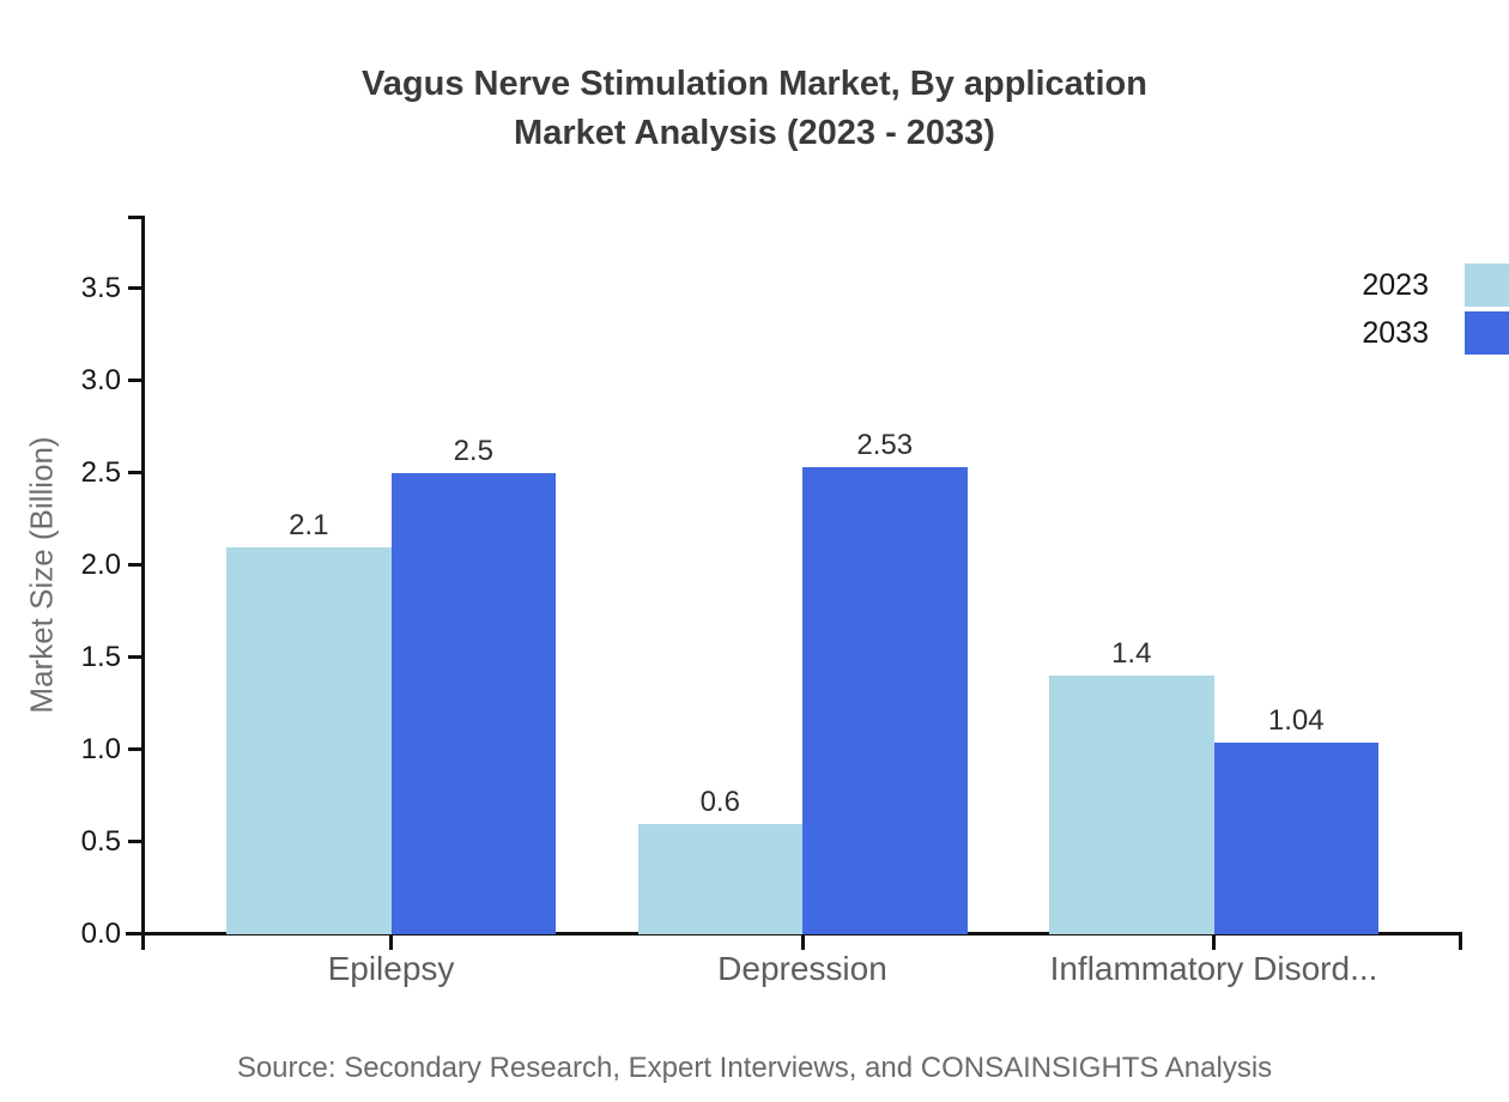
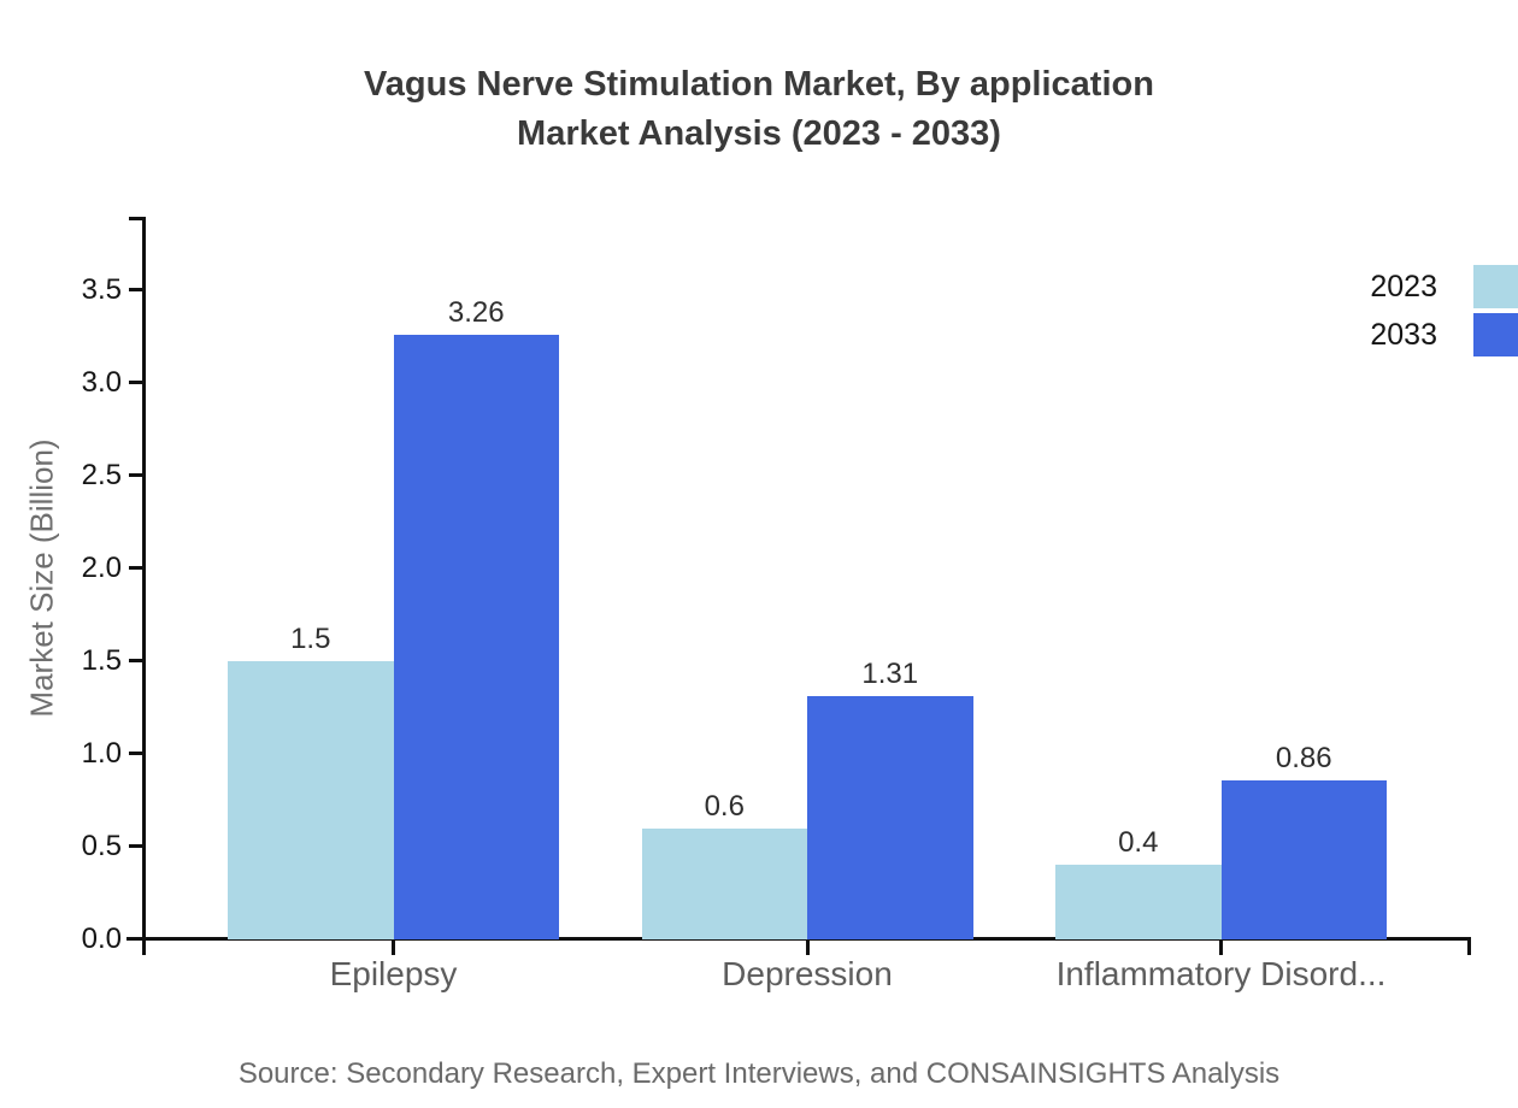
2023/Epilepsy: 2.1 -> 1.5
2033/Epilepsy: 2.5 -> 3.26
2033/Depression: 2.53 -> 1.31
2023/Inflammatory Disord...: 1.4 -> 0.4
2033/Inflammatory Disord...: 1.04 -> 0.86
